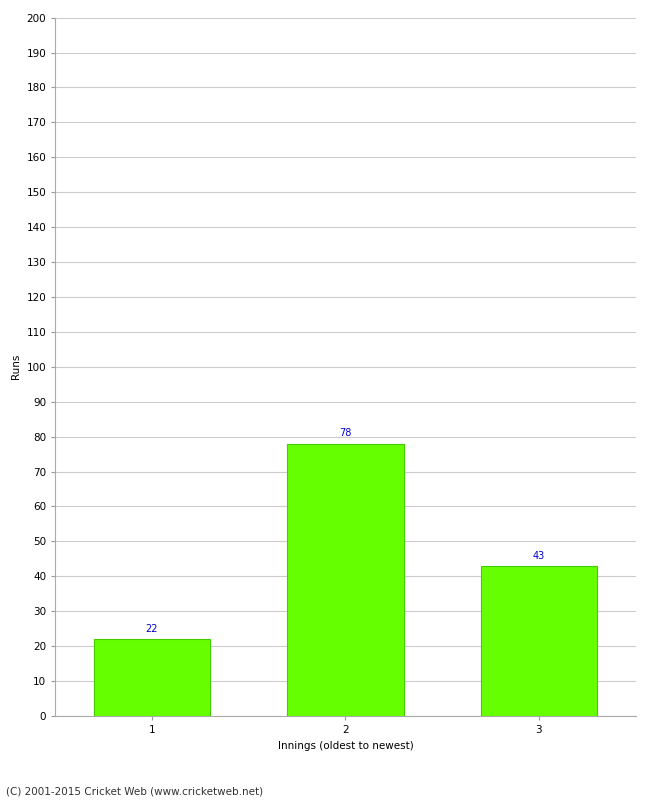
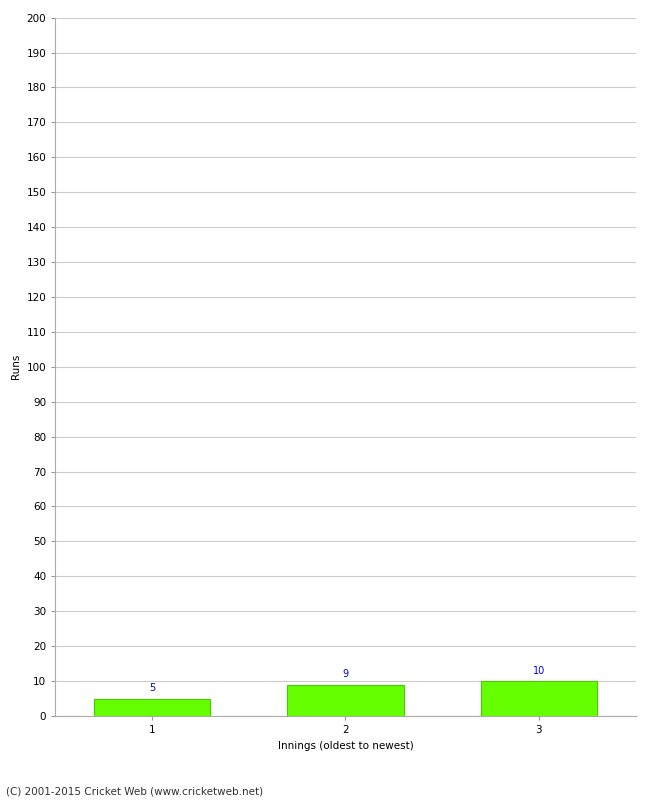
1: 22 -> 5
2: 78 -> 9
3: 43 -> 10
